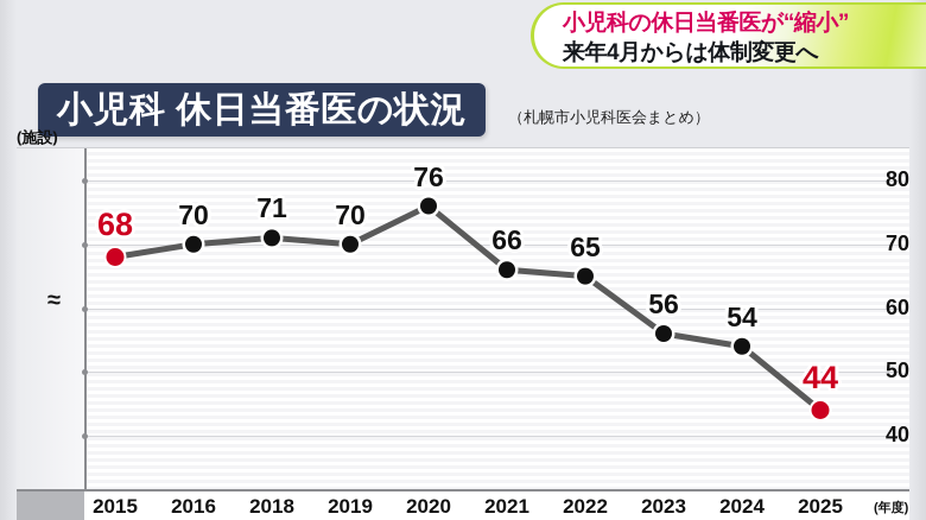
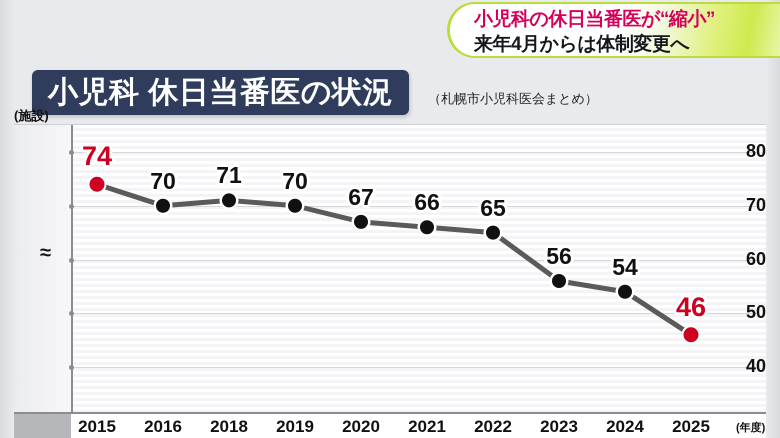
2015: 68 -> 74
2020: 76 -> 67
2025: 44 -> 46
